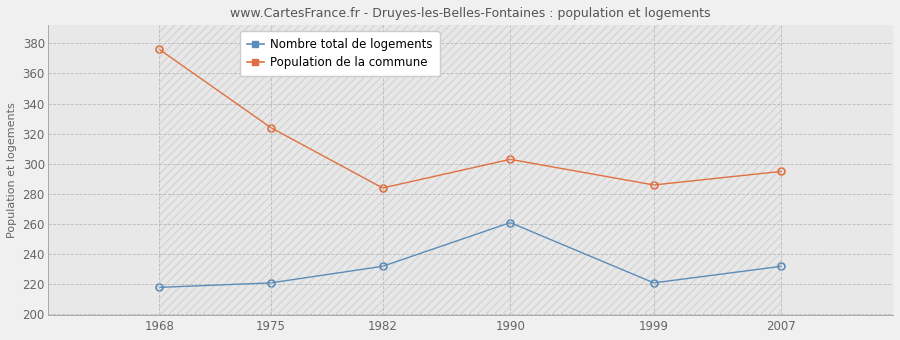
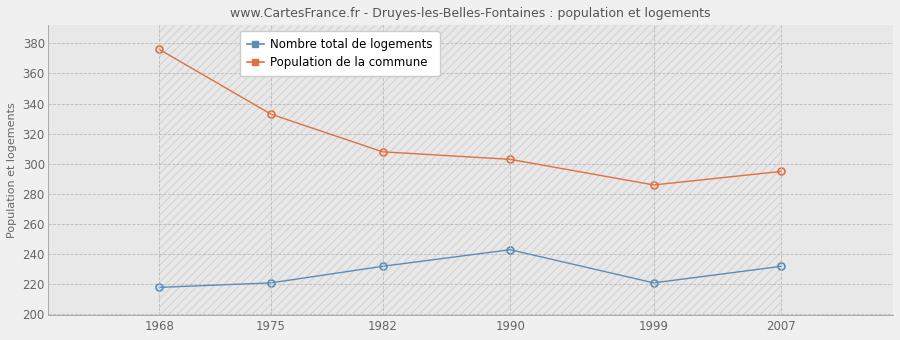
Population de la commune/1975: 324 -> 333
Population de la commune/1982: 284 -> 308
Nombre total de logements/1990: 261 -> 243
